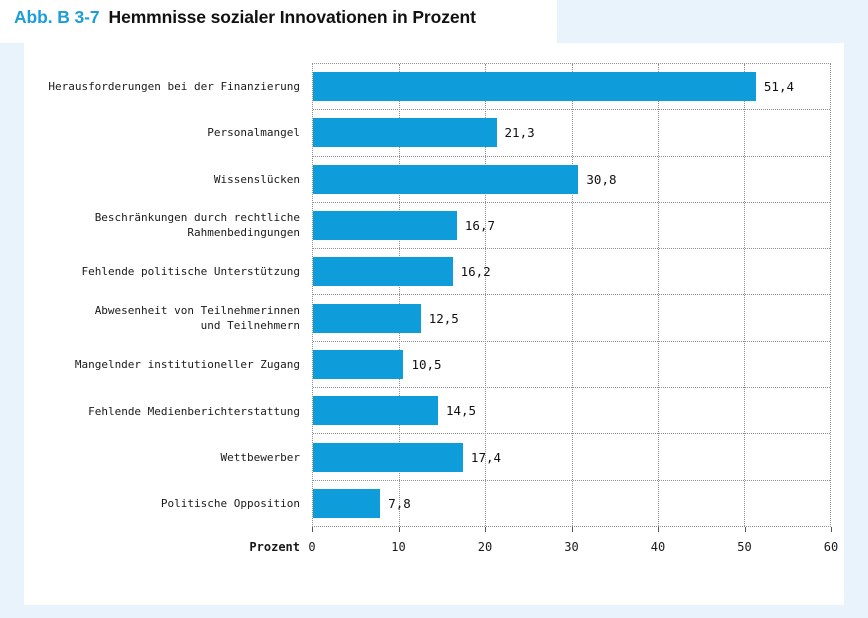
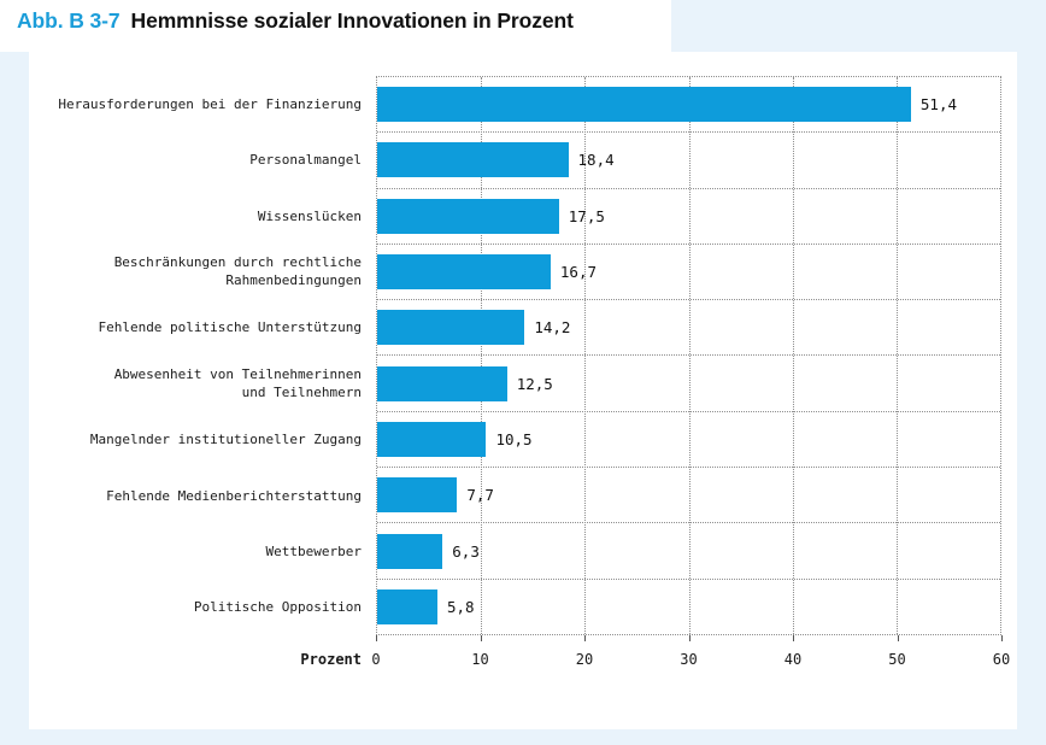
Personalmangel: 21,3 -> 18,4
Wissenslücken: 30,8 -> 17,5
Fehlende politische Unterstützung: 16,2 -> 14,2
Fehlende Medienberichterstattung: 14,5 -> 7,7
Wettbewerber: 17,4 -> 6,3
Politische Opposition: 7,8 -> 5,8
